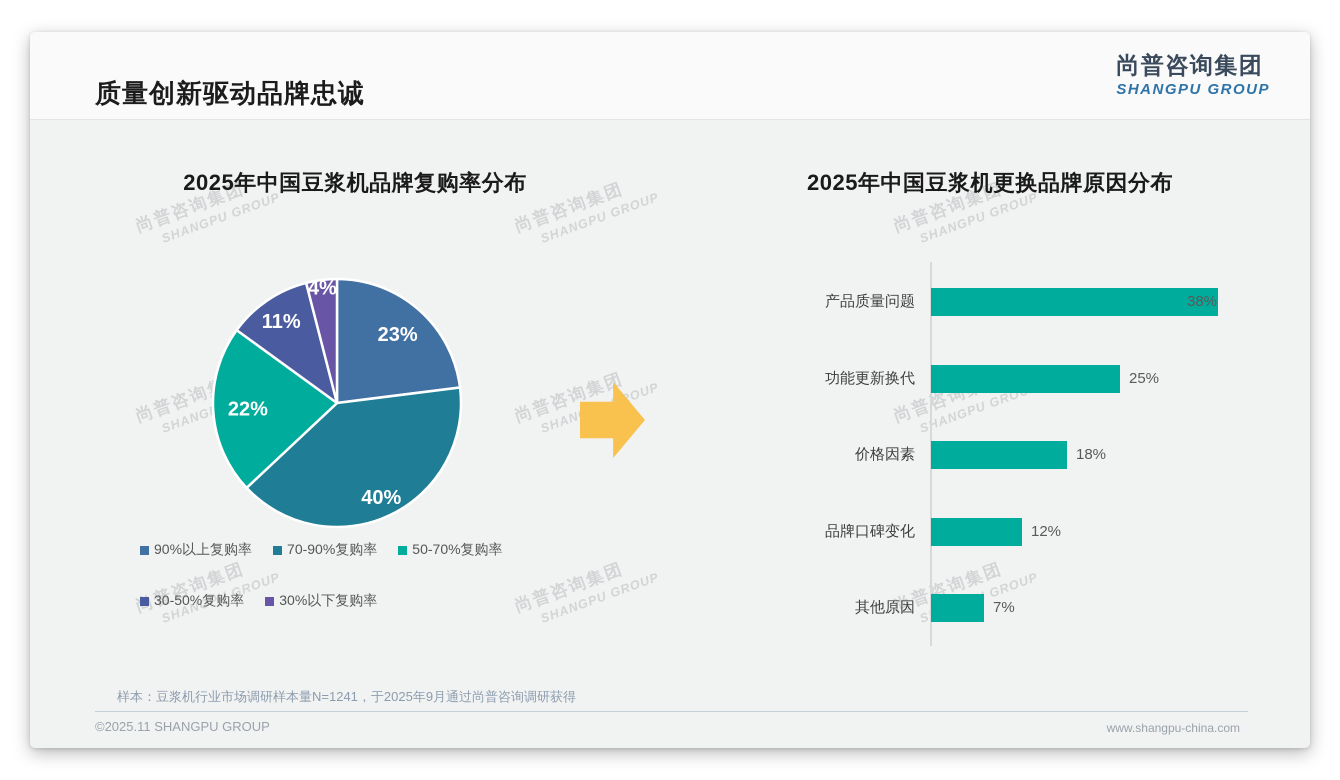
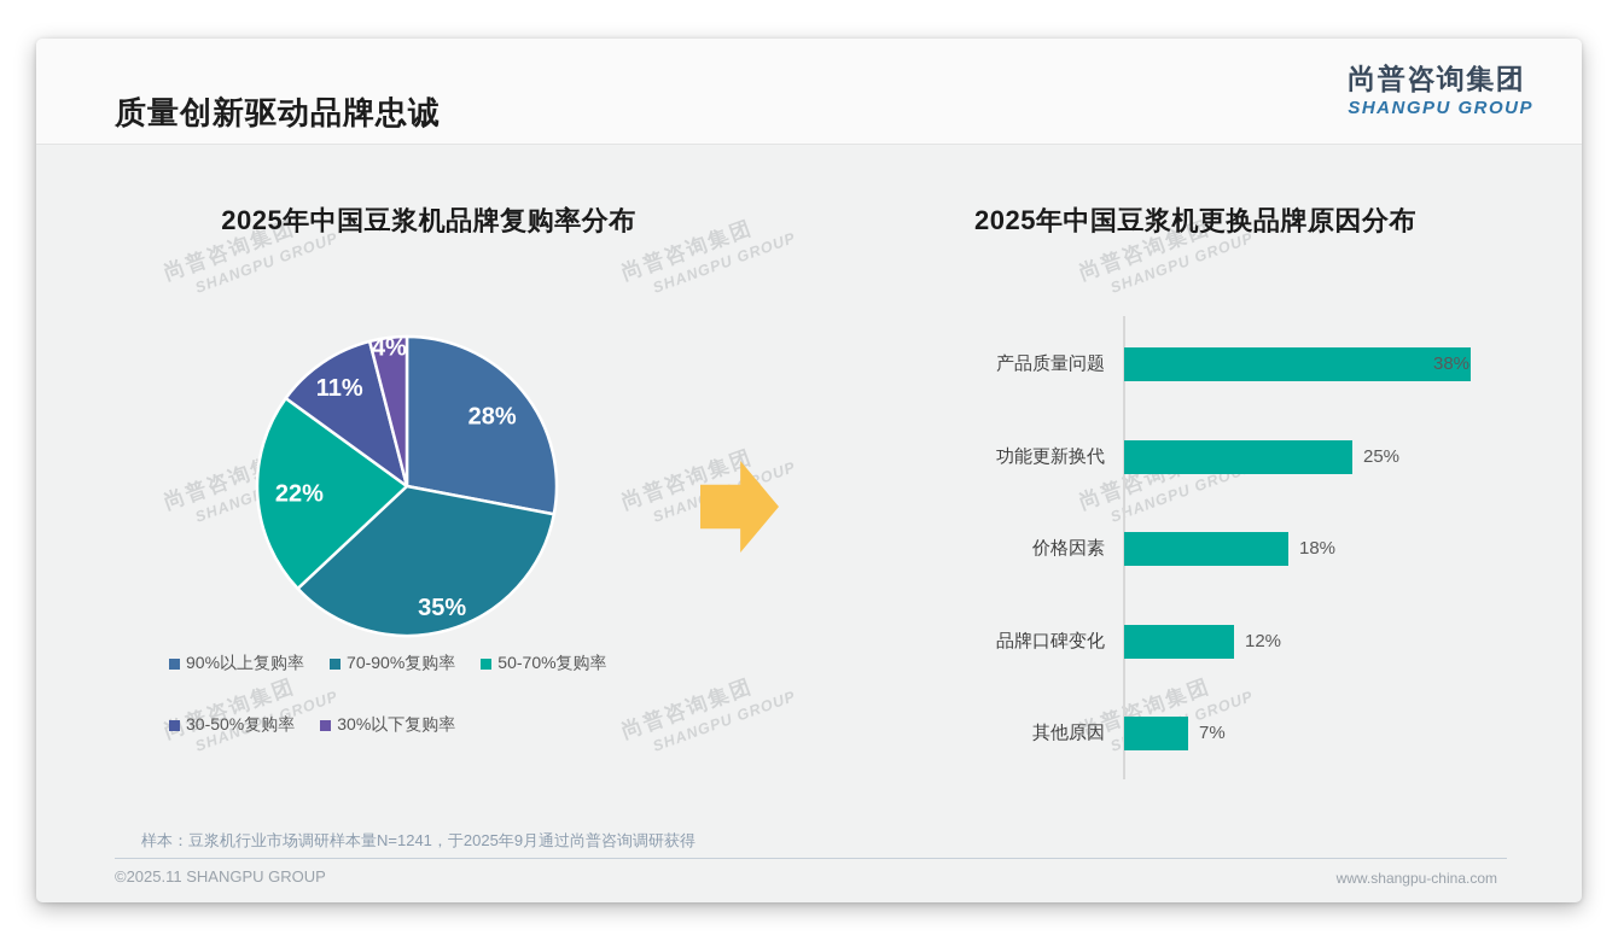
2025年中国豆浆机品牌复购率分布/90%以上复购率: 23% -> 28%
2025年中国豆浆机品牌复购率分布/70-90%复购率: 40% -> 35%
